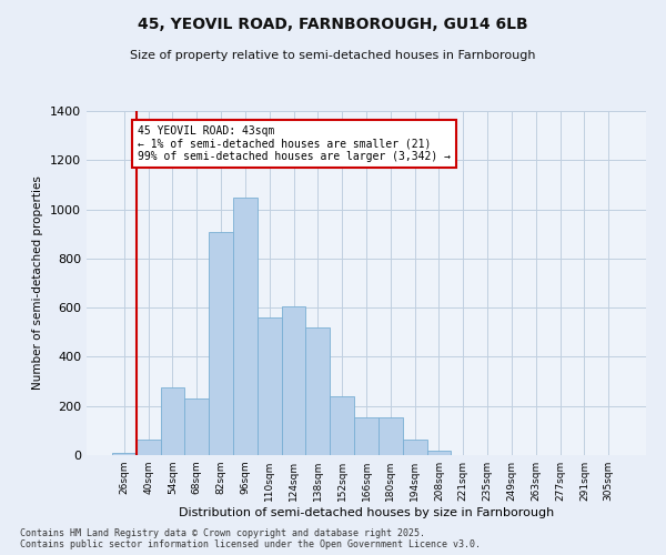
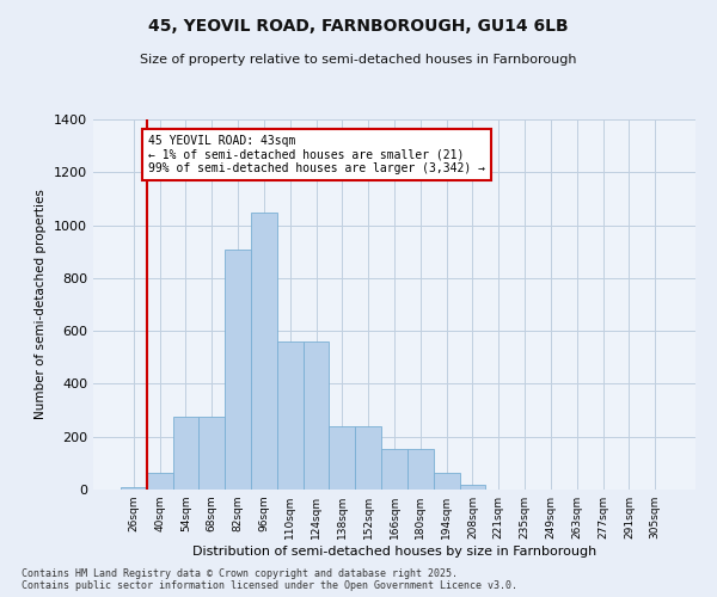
68sqm: 230 -> 275
124sqm: 605 -> 560
138sqm: 520 -> 240
